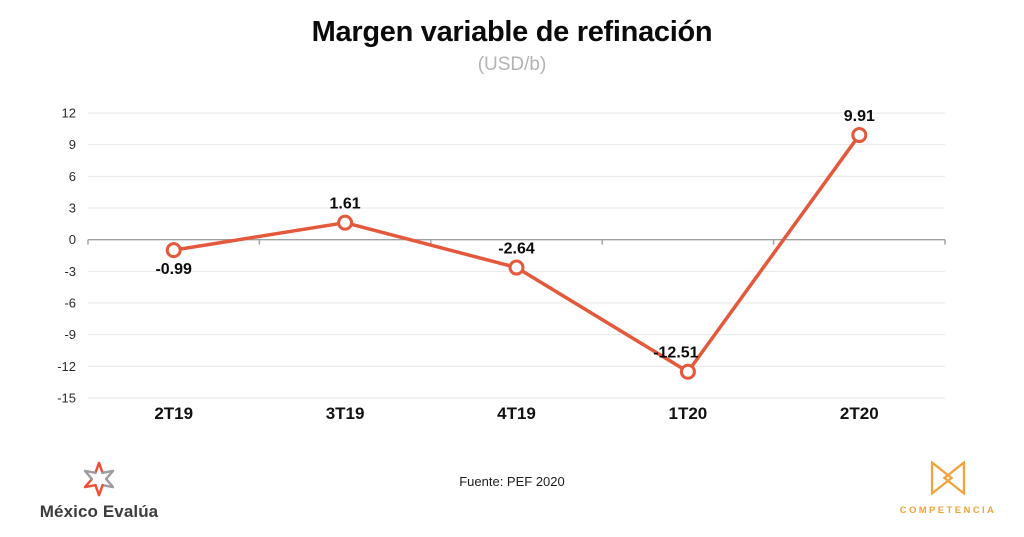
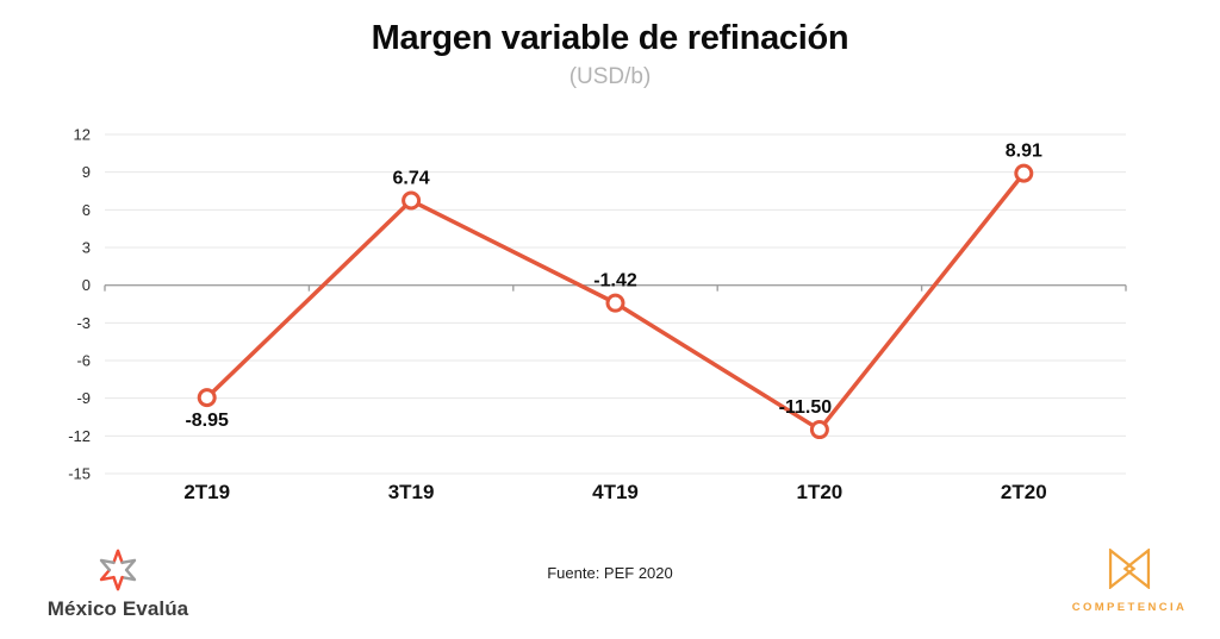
2T19: -0.99 -> -8.95
3T19: 1.61 -> 6.74
4T19: -2.64 -> -1.42
1T20: -12.51 -> -11.50
2T20: 9.91 -> 8.91
